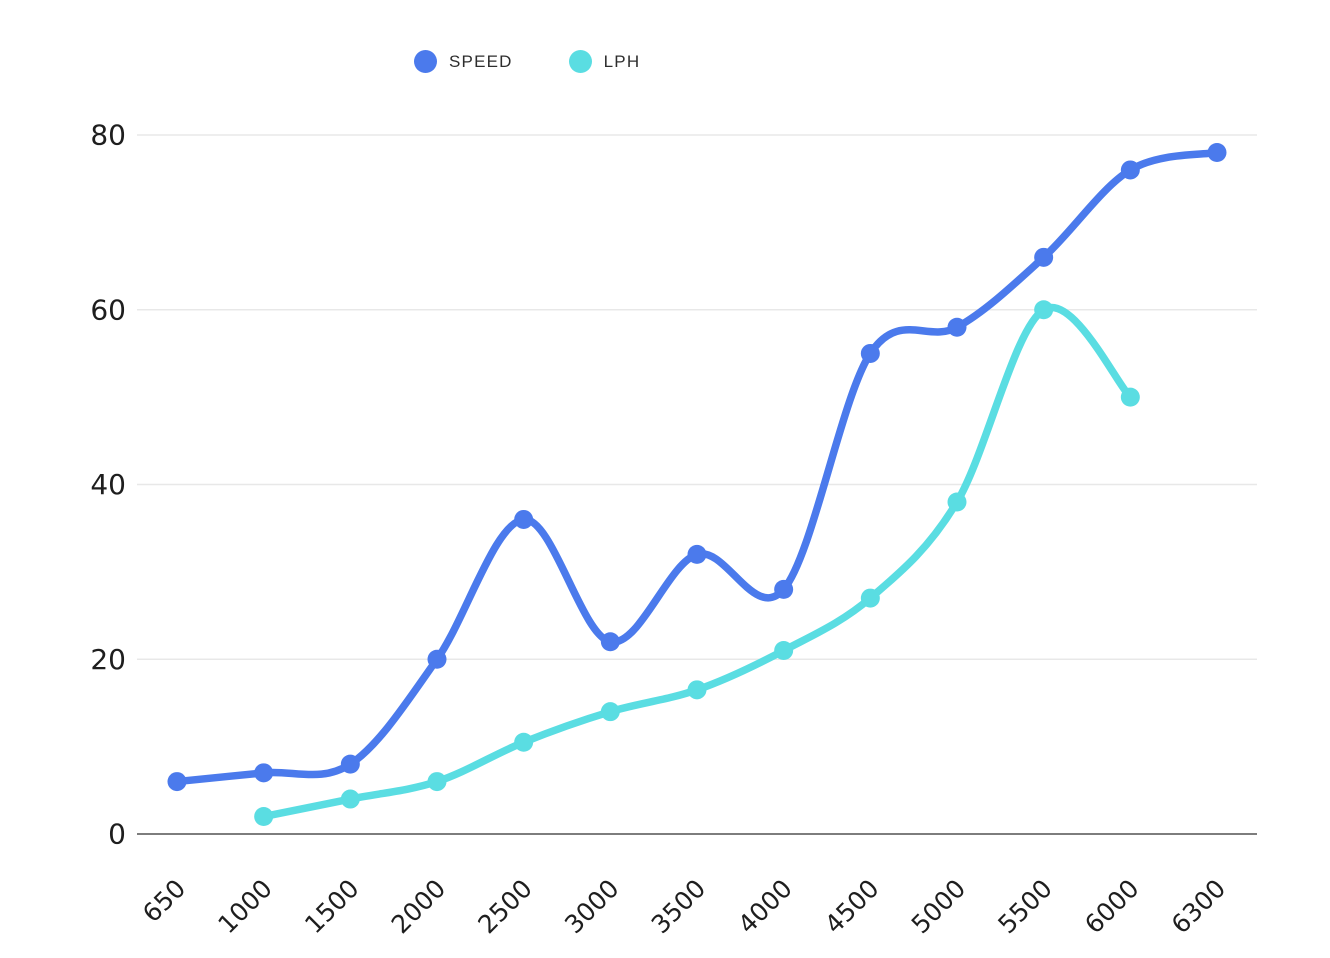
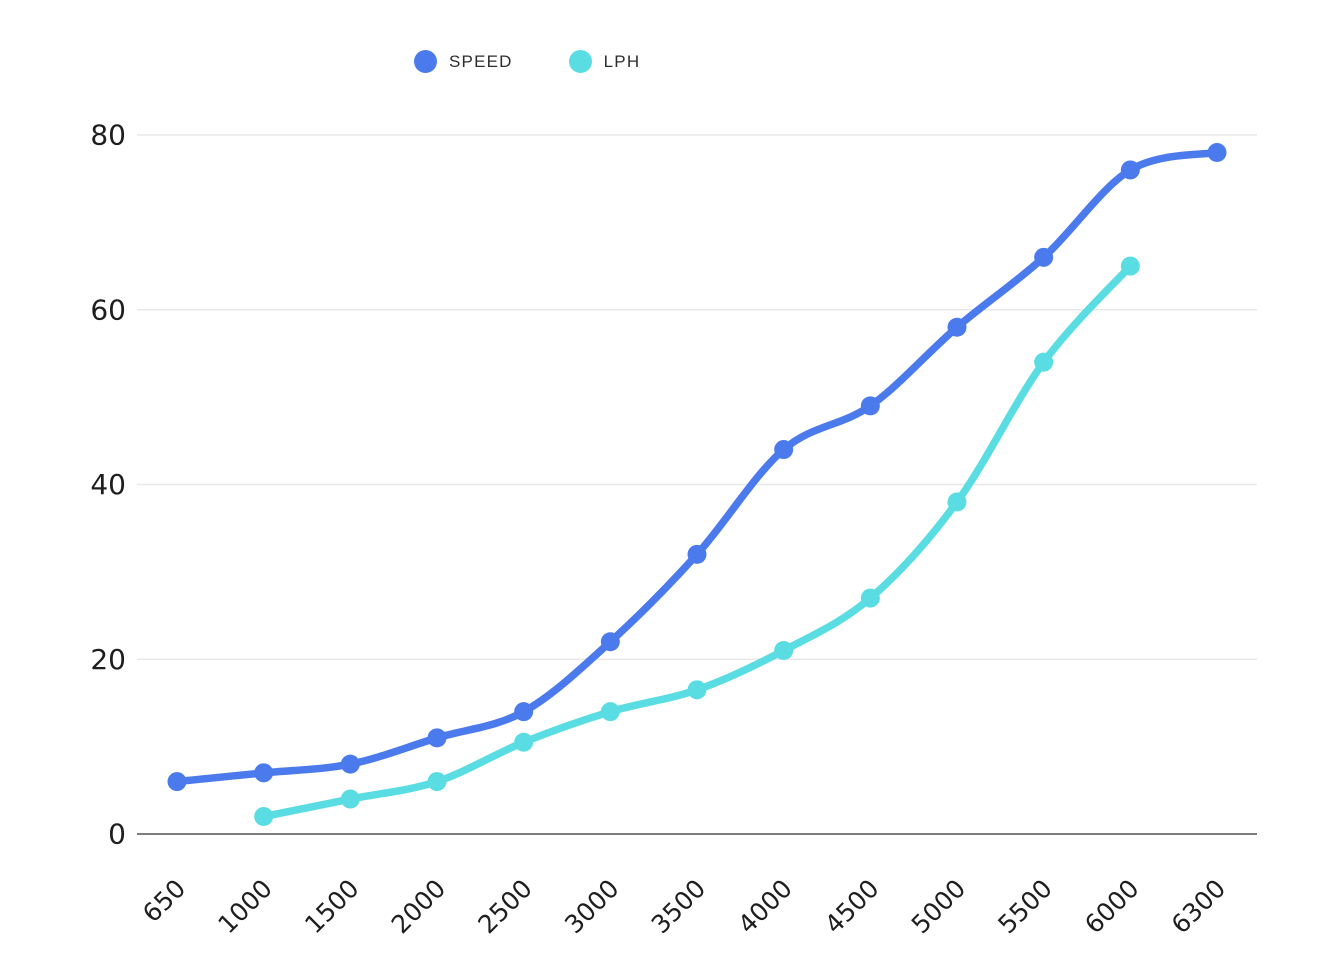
SPEED/2000: 20 -> 11
SPEED/2500: 36 -> 14
SPEED/4000: 28 -> 44
SPEED/4500: 55 -> 49
LPH/5500: 60 -> 54
LPH/6000: 50 -> 65
